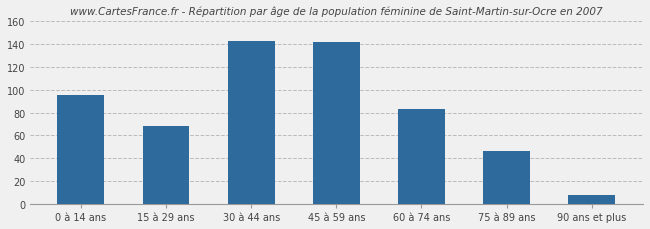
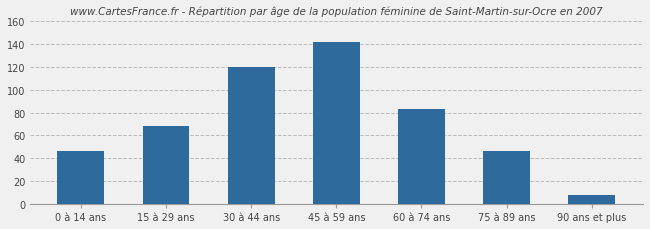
0 à 14 ans: 95 -> 46
30 à 44 ans: 143 -> 120
